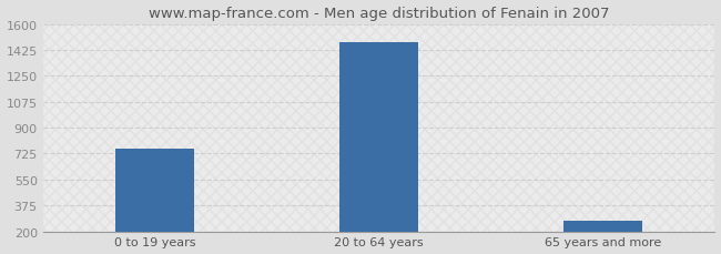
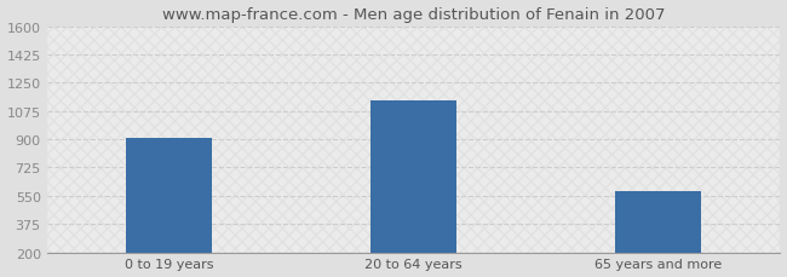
0 to 19 years: 760 -> 910
20 to 64 years: 1480 -> 1140
65 years and more: 270 -> 580
